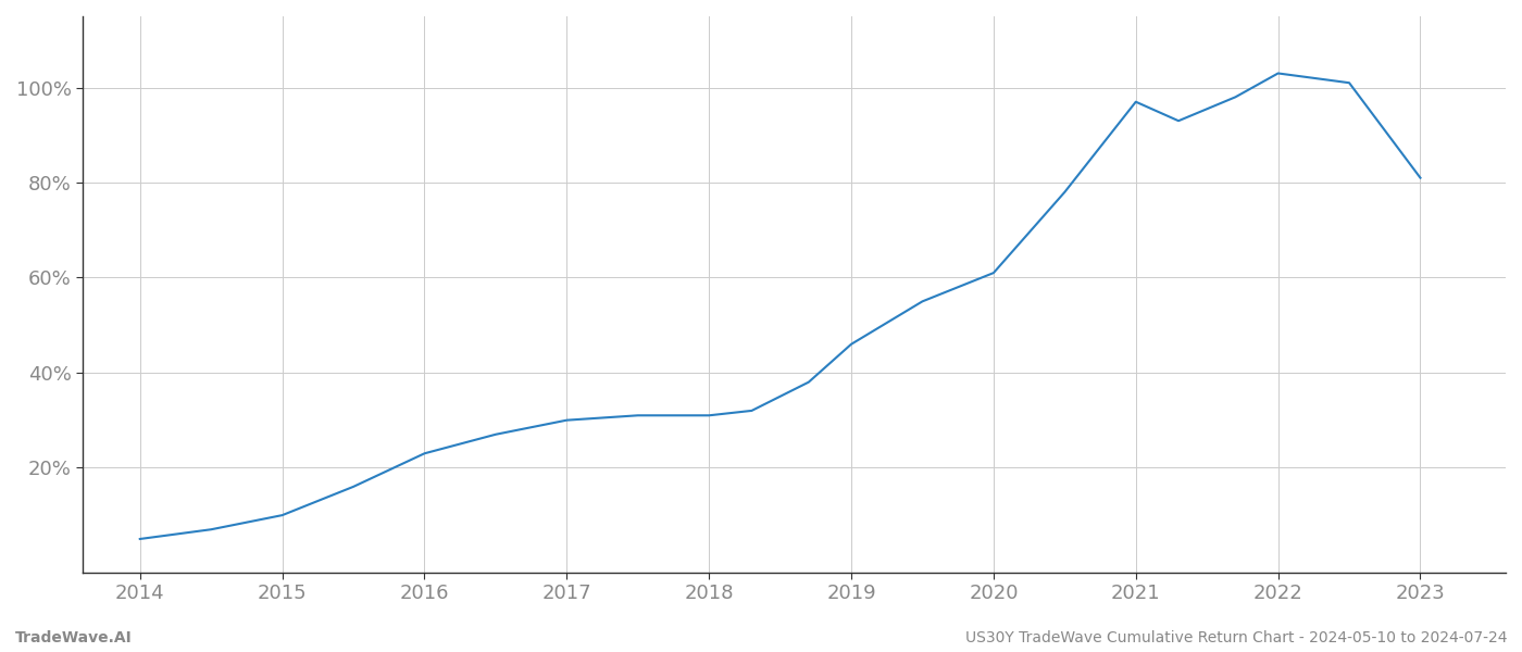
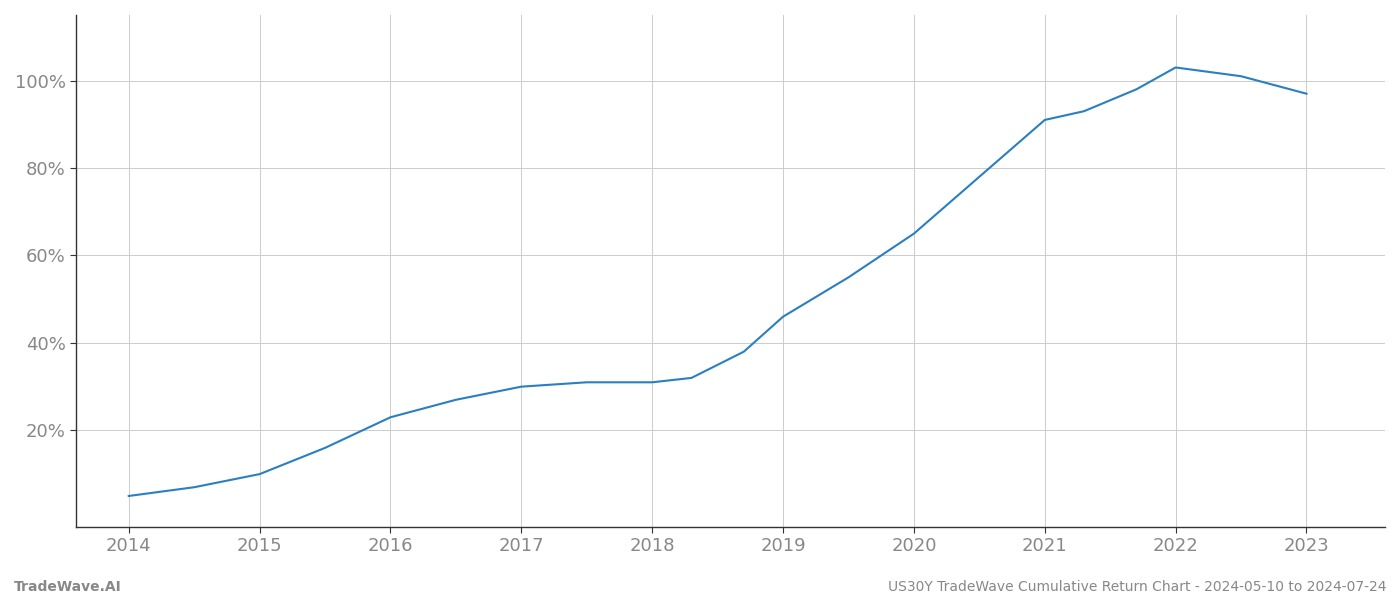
2020: 61% -> 65%
2021: 97% -> 91%
2023: 81% -> 97%
